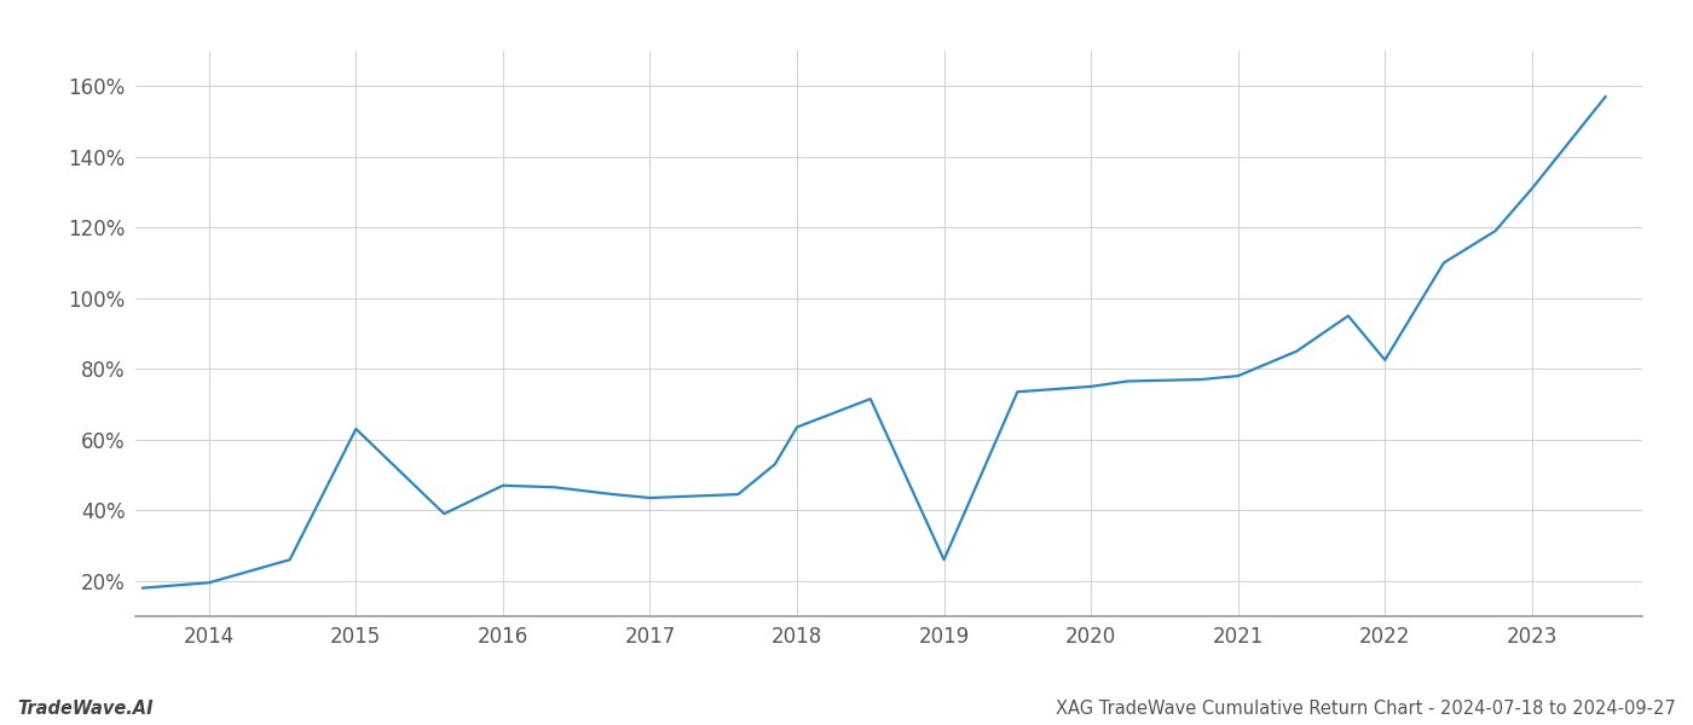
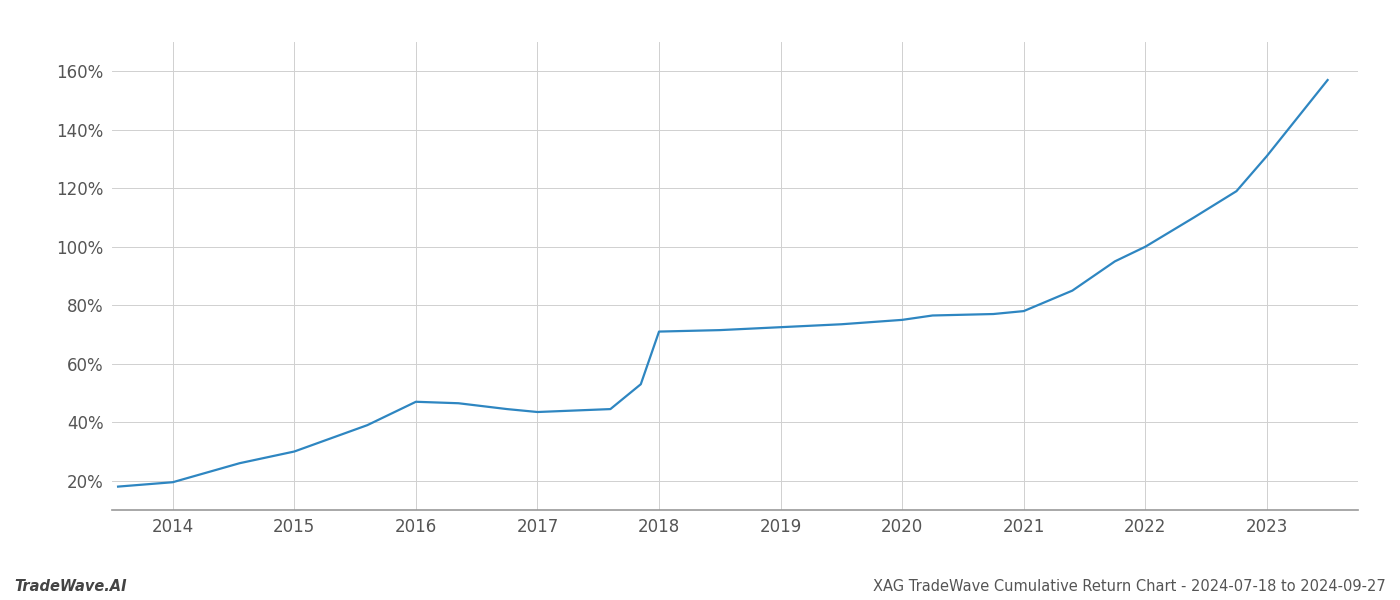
2015: 63.0% -> 30.0%
2018: 63.5% -> 71.0%
2019: 26.0% -> 72.5%
2022: 82.5% -> 100.0%
